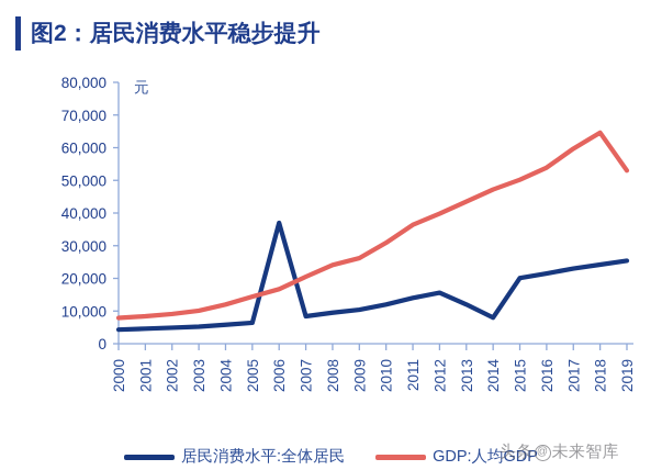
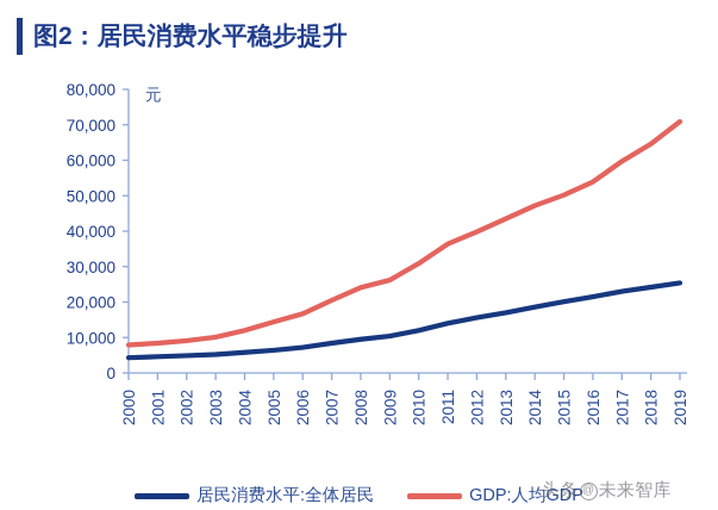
居民消费水平:全体居民/2006: 37000 -> 7000
居民消费水平:全体居民/2013: 12000 -> 17000
居民消费水平:全体居民/2014: 8000 -> 19000
GDP:人均GDP/2019: 53000 -> 71000
